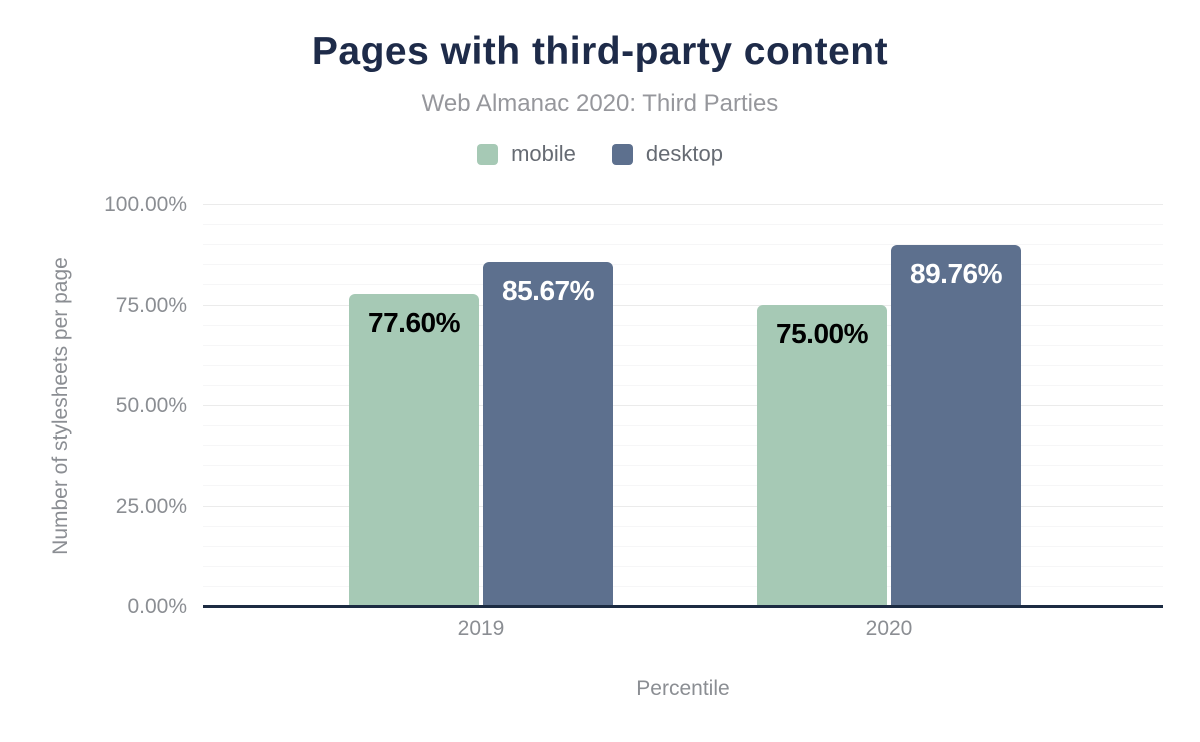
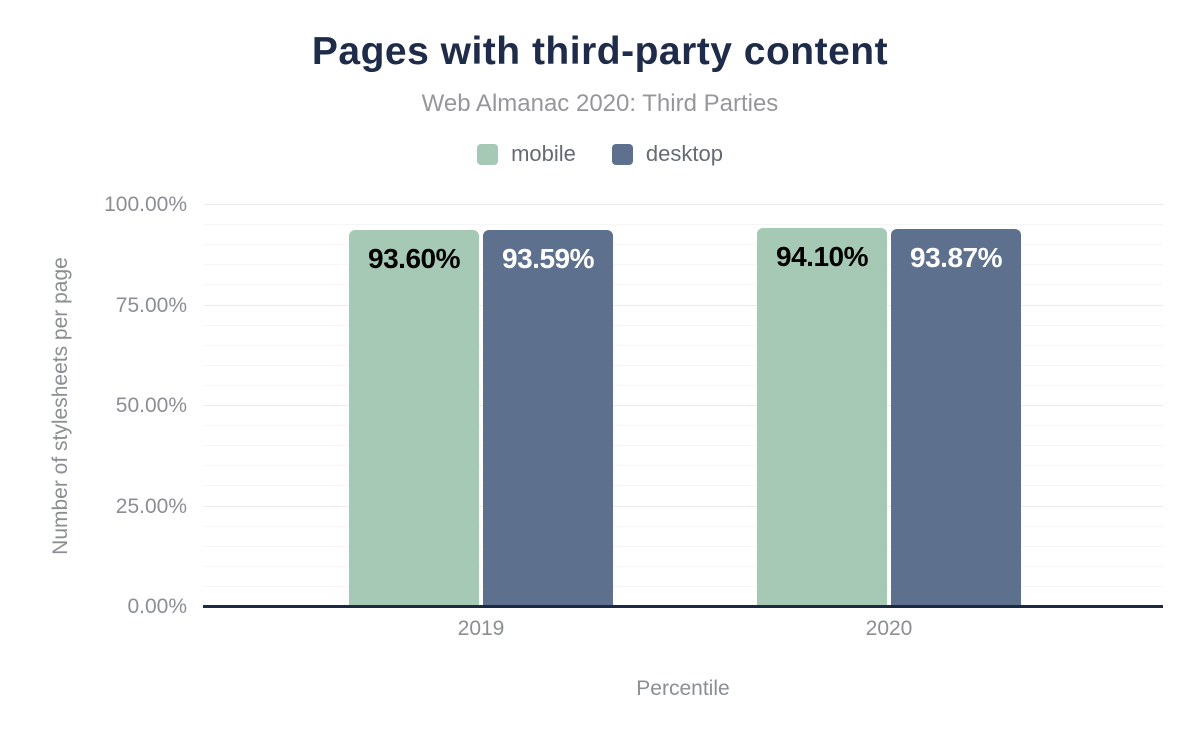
mobile/2019: 77.60% -> 93.60%
desktop/2019: 85.67% -> 93.59%
mobile/2020: 75.00% -> 94.10%
desktop/2020: 89.76% -> 93.87%
